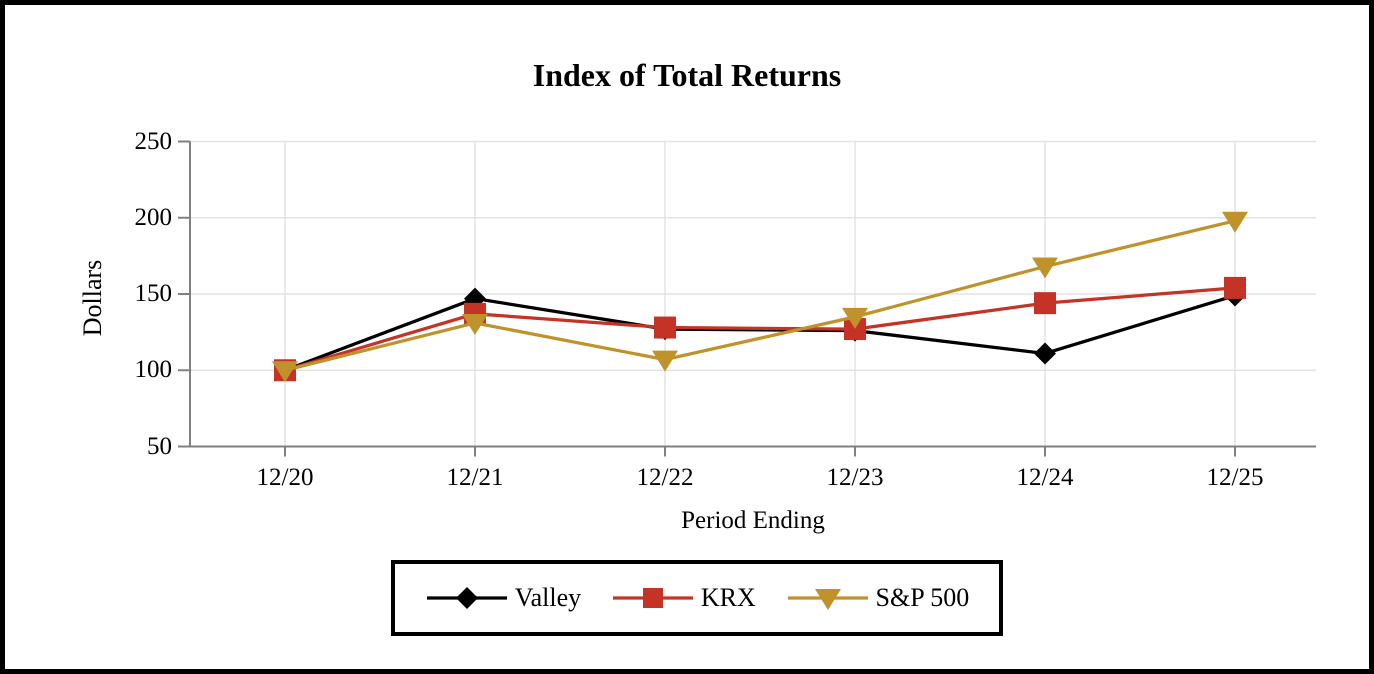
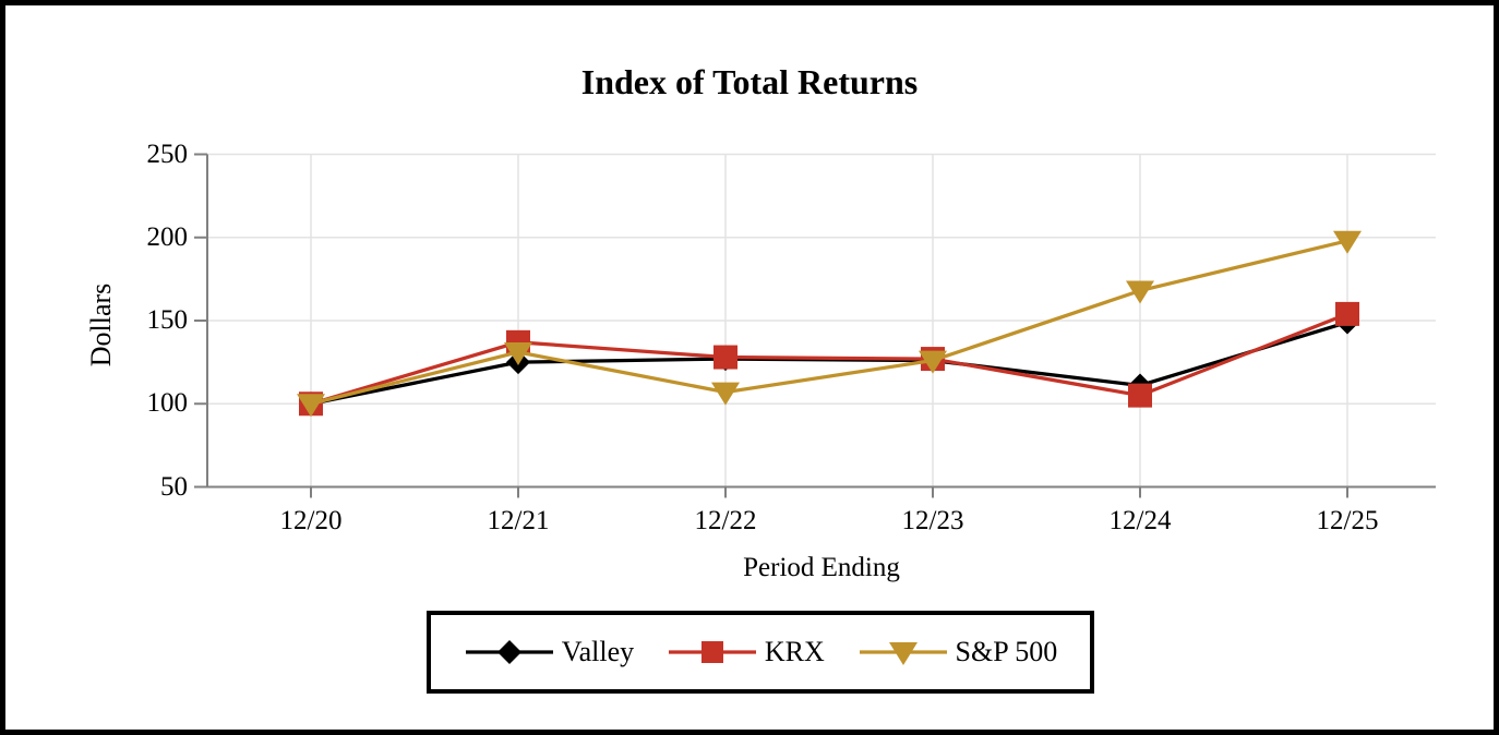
Valley/12/21: 147 -> 125
S&P 500/12/23: 135 -> 126
KRX/12/24: 144 -> 105
